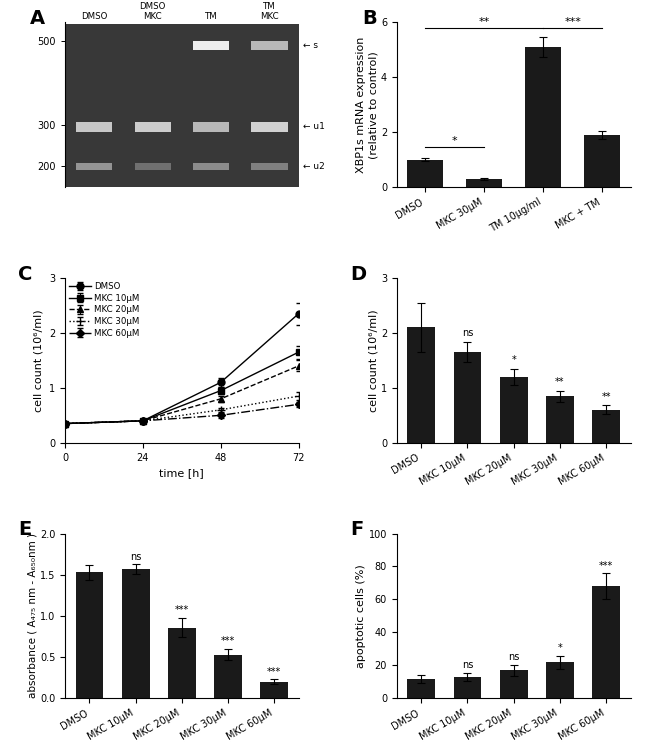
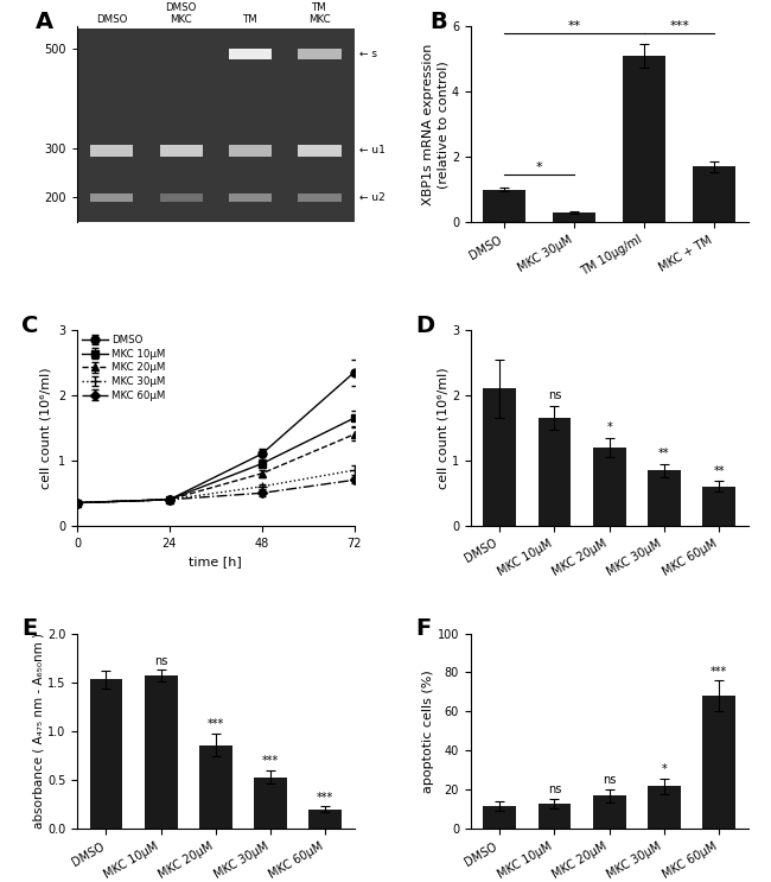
MKC + TM: 1.9 -> 1.7
